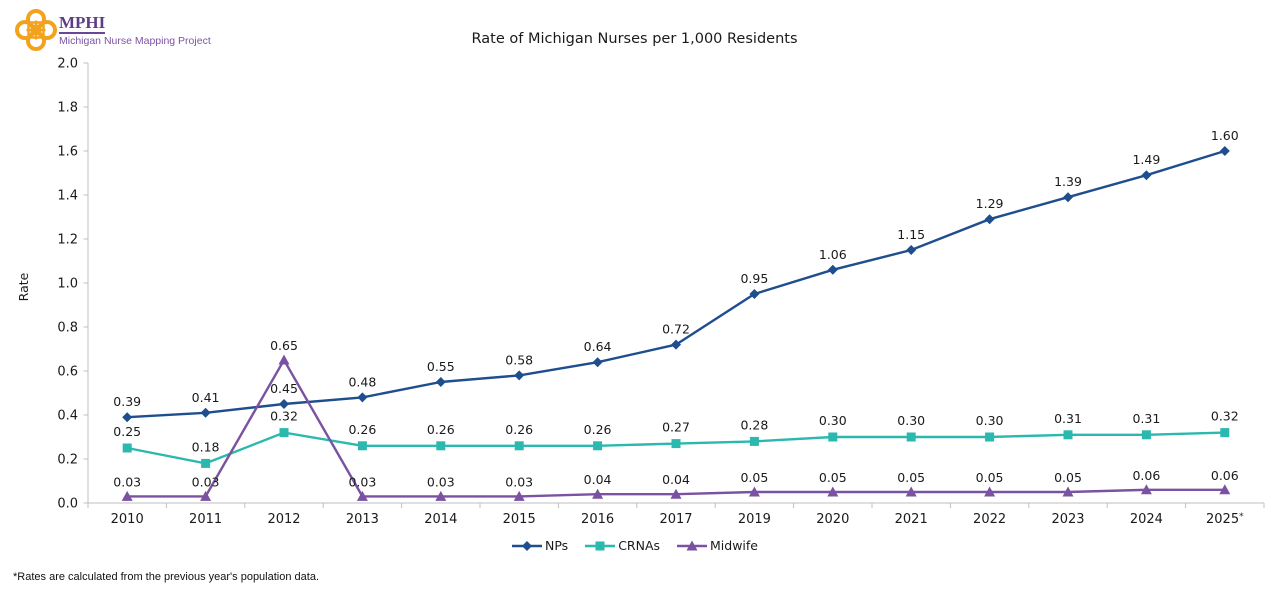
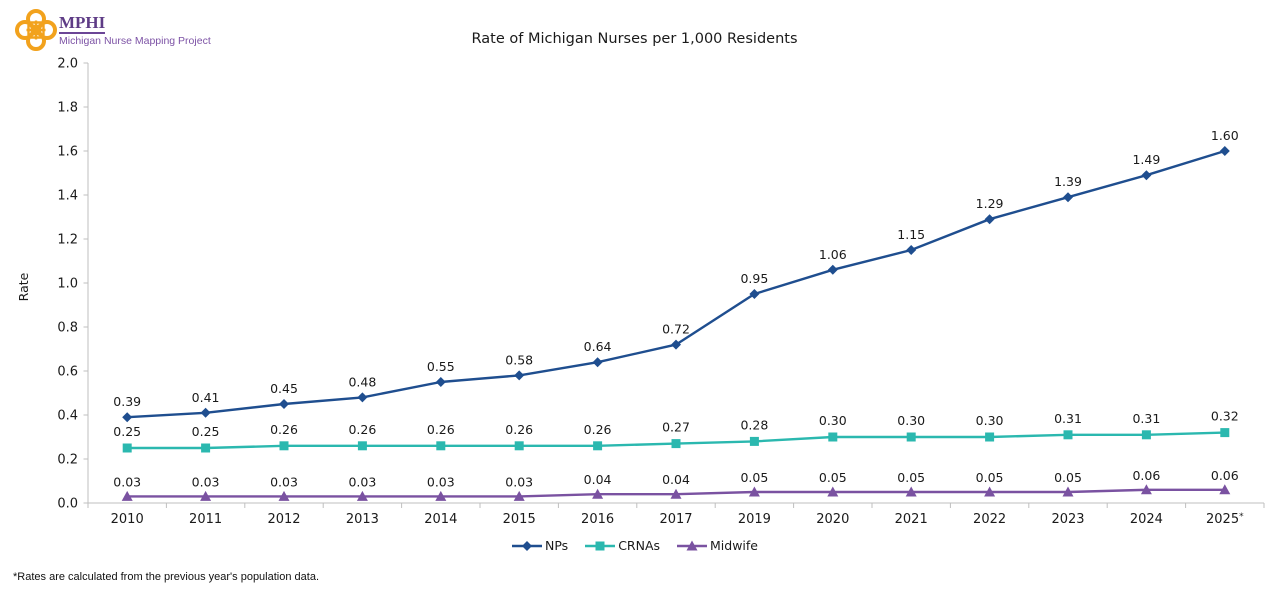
CRNAs/2011: 0.18 -> 0.25
CRNAs/2012: 0.32 -> 0.26
Midwife/2012: 0.65 -> 0.03
